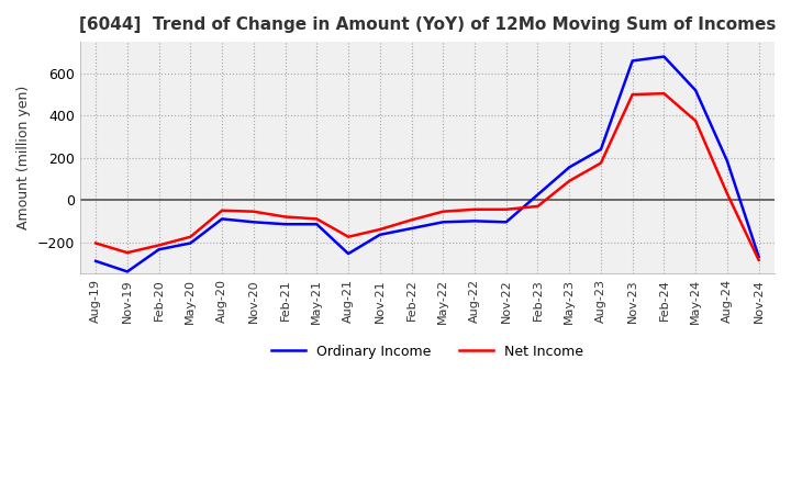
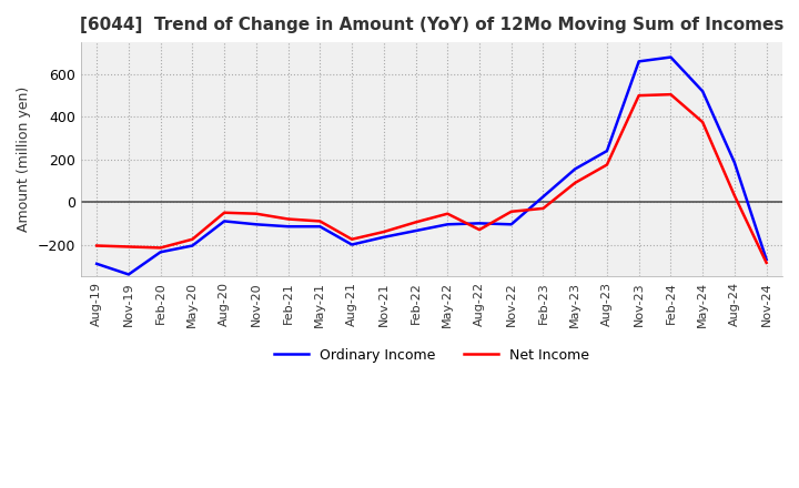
Net Income/Nov-19: -250 -> -210
Ordinary Income/Aug-21: -260 -> -200
Net Income/Aug-22: -40 -> -130
